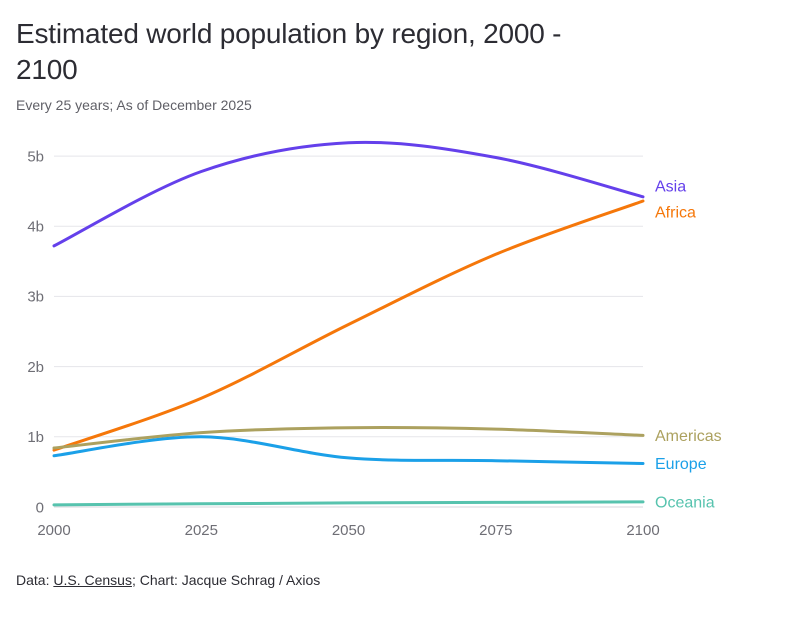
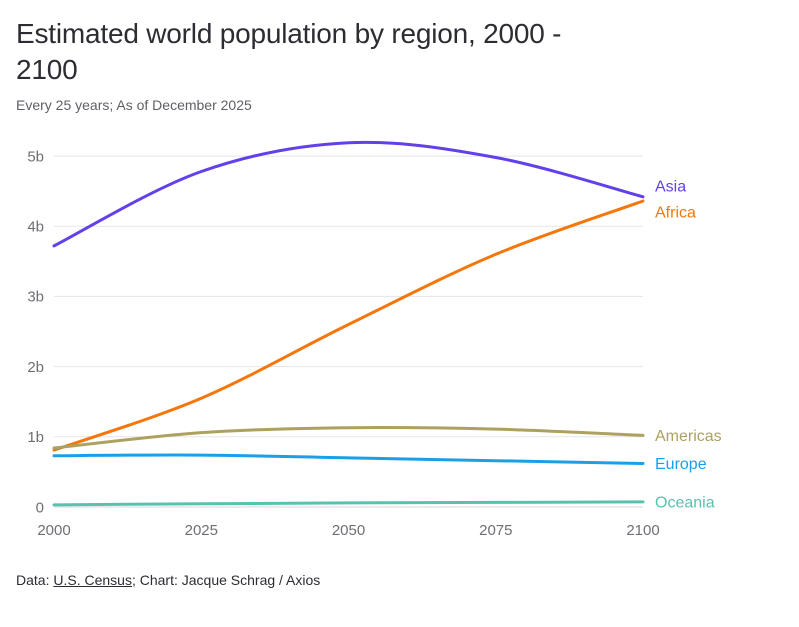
Europe/2025: 1.0b -> 0.7b
